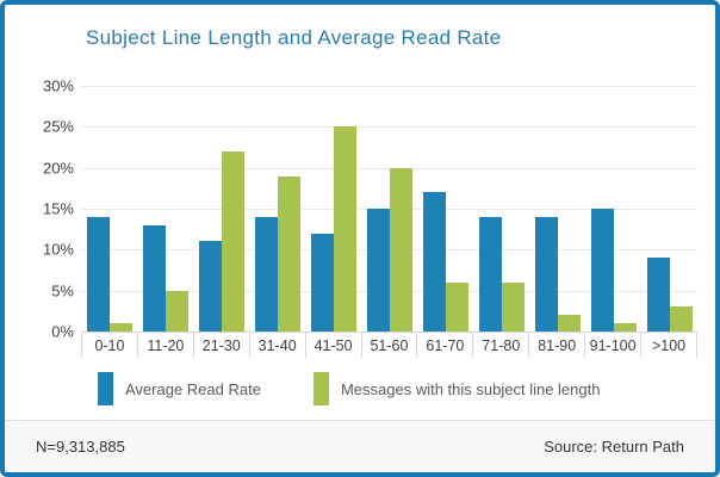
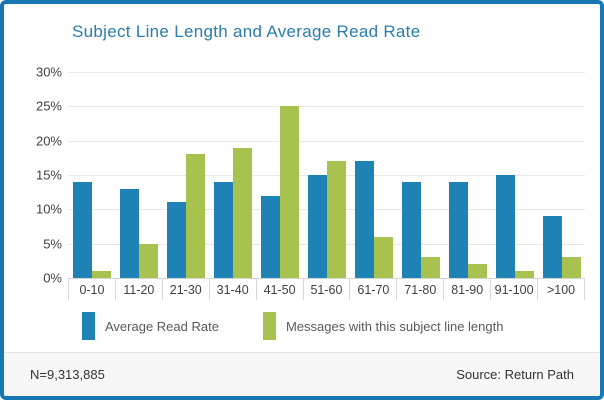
Messages with this subject line length/21-30: 22% -> 18%
Messages with this subject line length/51-60: 20% -> 17%
Messages with this subject line length/71-80: 6% -> 3%
